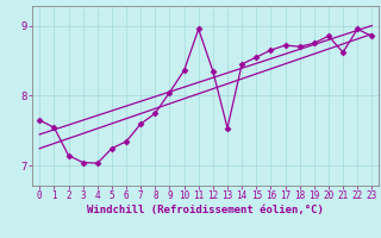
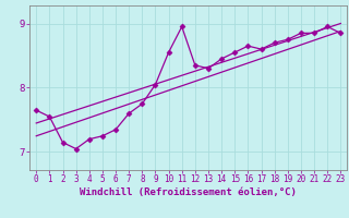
4: 7.04 -> 7.20
10: 8.36 -> 8.55
13: 7.54 -> 8.30
17: 8.72 -> 8.60
21: 8.62 -> 8.85
